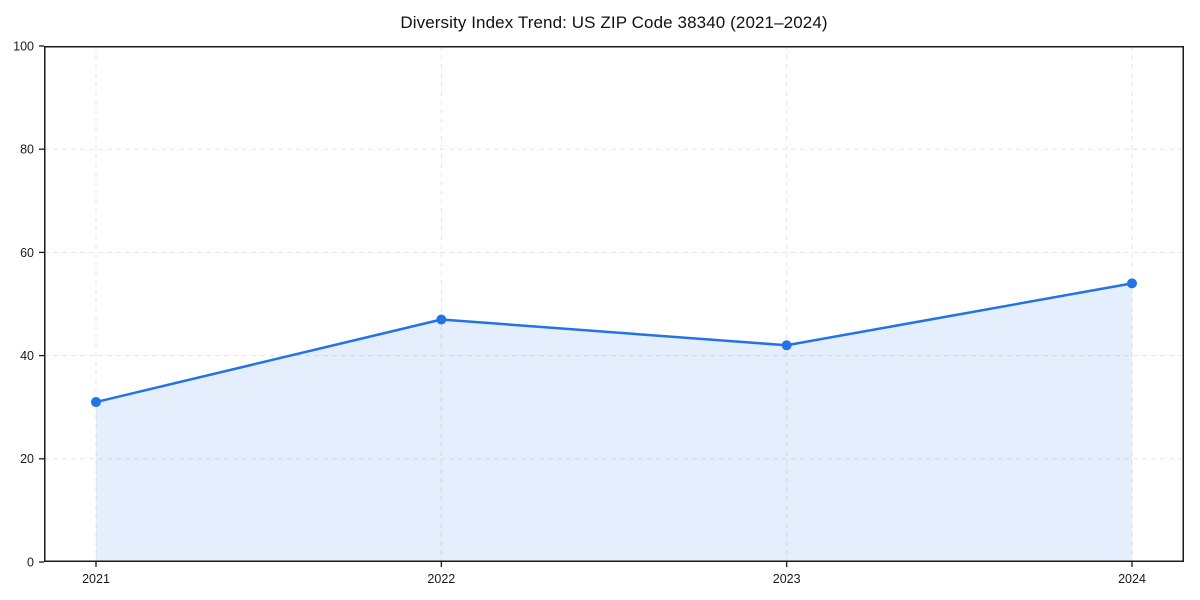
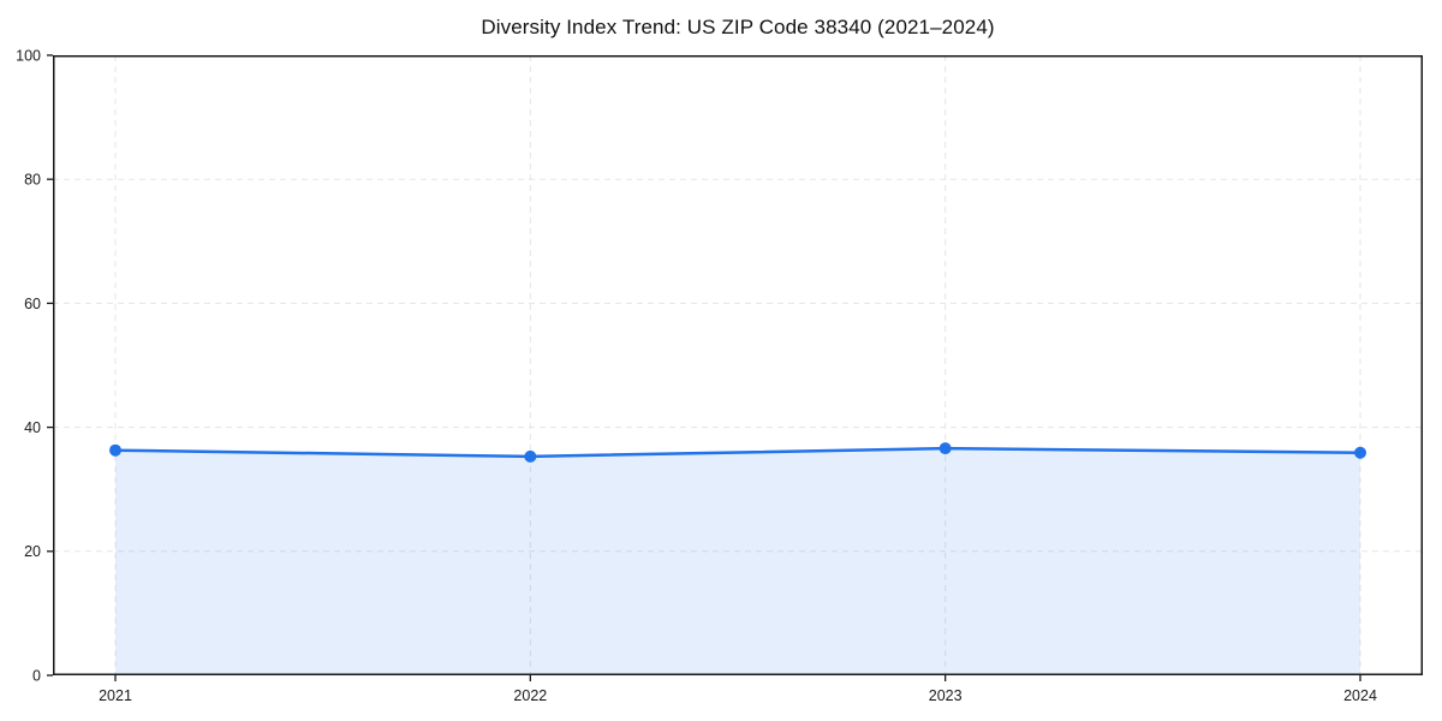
2021: 31 -> 36
2022: 47 -> 35
2023: 42 -> 37
2024: 54 -> 36
